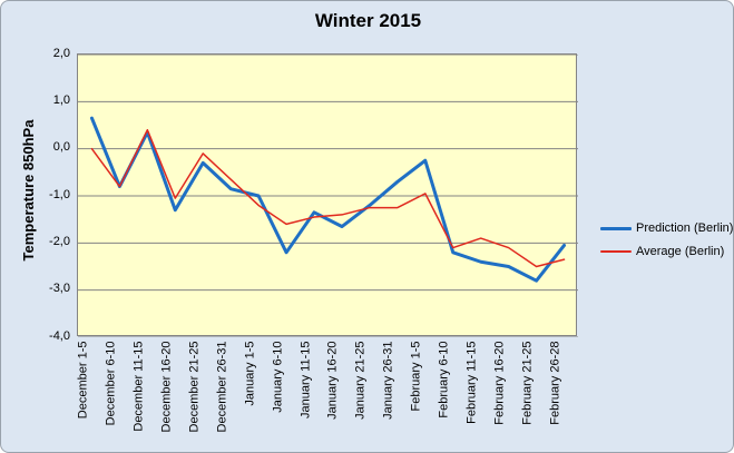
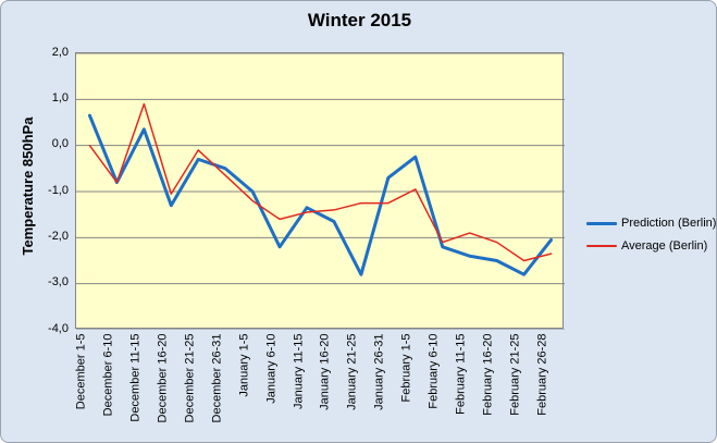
Average (Berlin)/December 11-15: 0,4 -> 0,9
Prediction (Berlin)/December 26-31: -0,8 -> -0,5
Prediction (Berlin)/January 21-25: -1,2 -> -2,8
